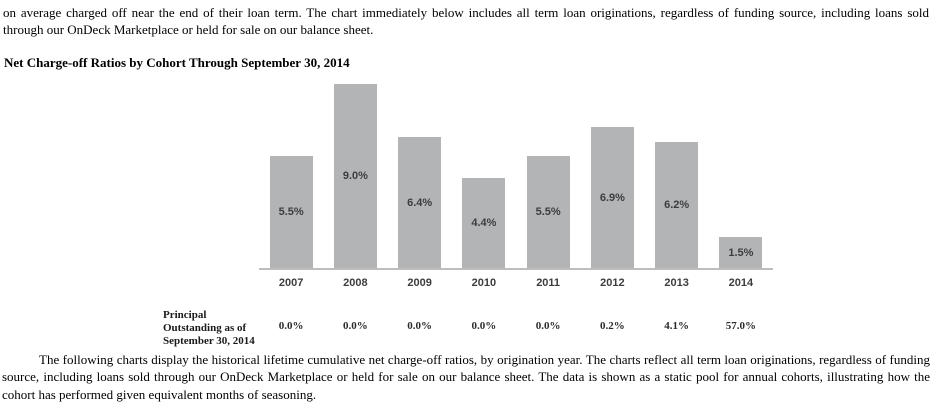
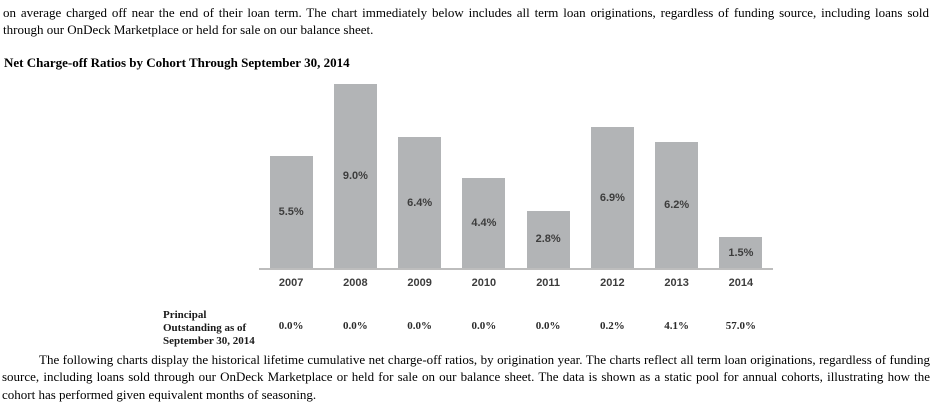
2011: 5.5% -> 2.8%
